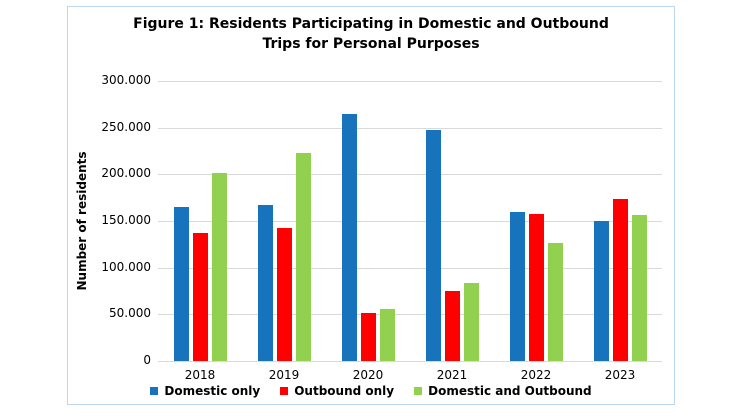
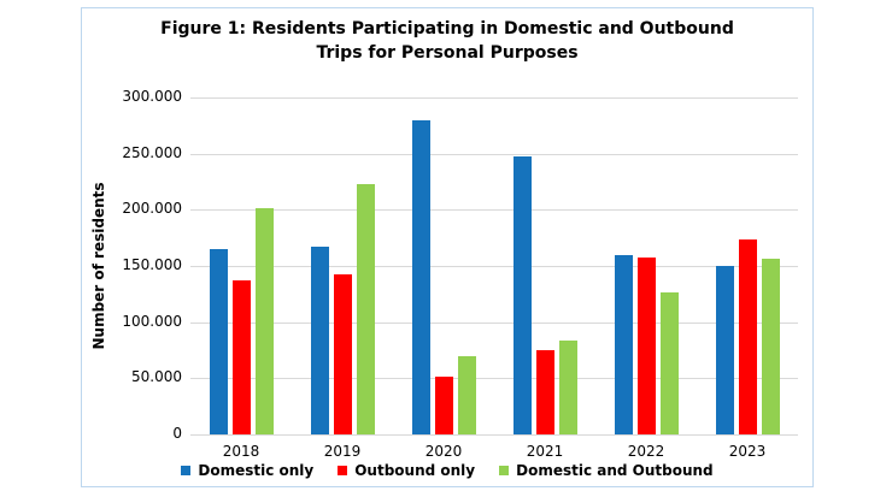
Domestic only/2020: 260000 -> 280000
Domestic and Outbound/2020: 60000 -> 70000
